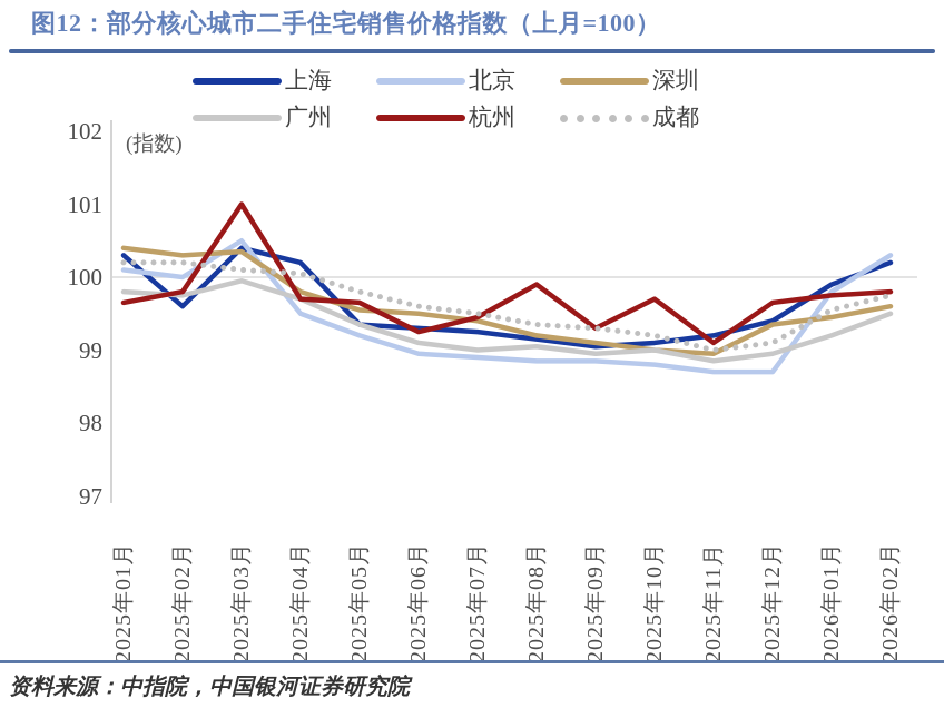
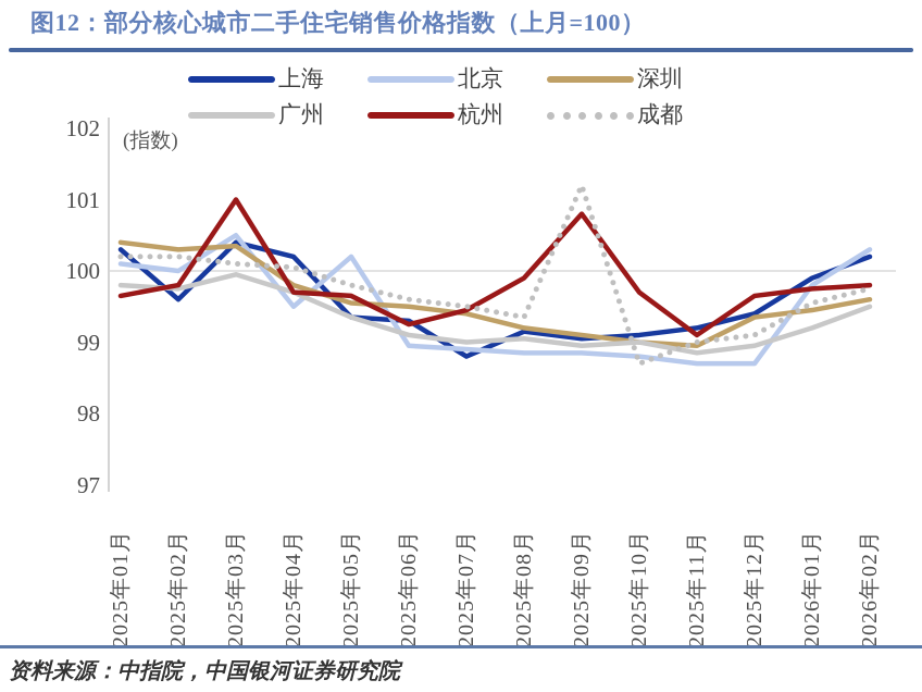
北京/2025年05月: 99.2 -> 100.2
上海/2025年07月: 99.2 -> 98.8
杭州/2025年09月: 99.3 -> 100.8
成都/2025年09月: 99.3 -> 101.2
成都/2025年10月: 99.2 -> 98.7
